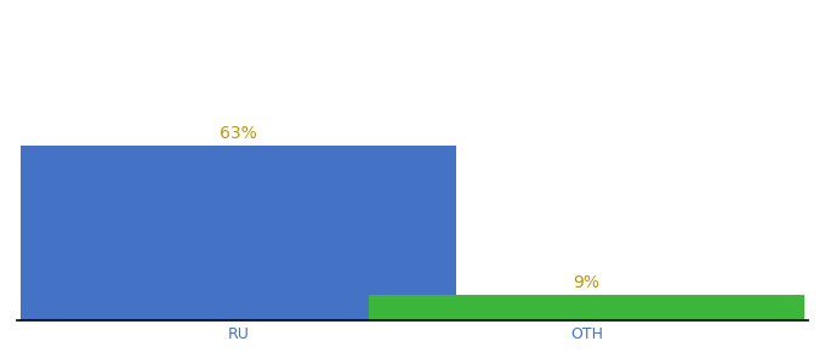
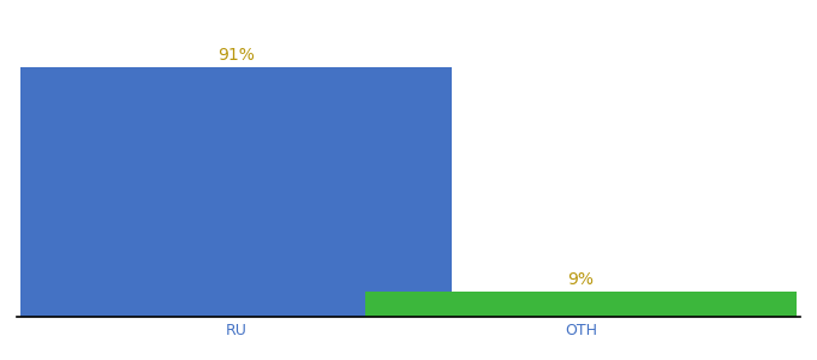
RU: 63% -> 91%
